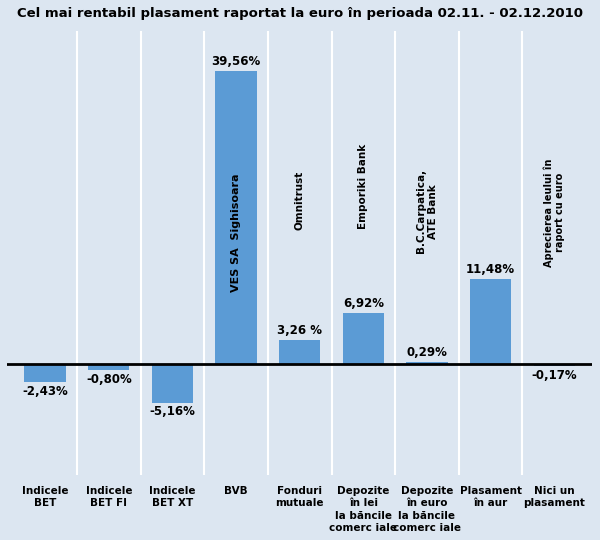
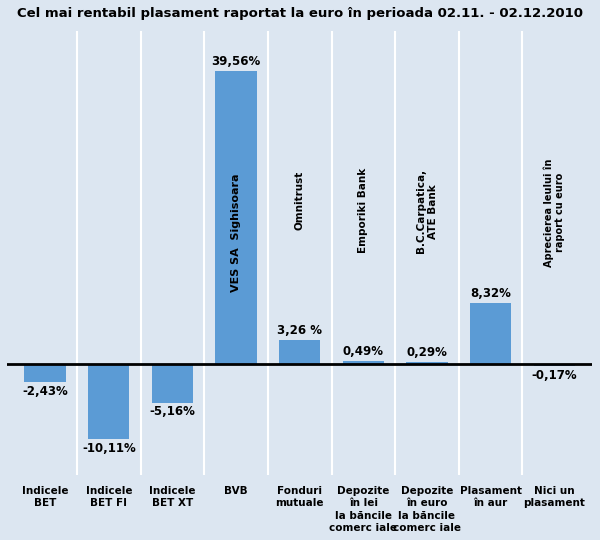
Indicele BET FI: -0,80% -> -10,11%
Depozite în lei la băncile comerc iale: 6,92% -> 0,49%
Plasament în aur: 11,48% -> 8,32%
